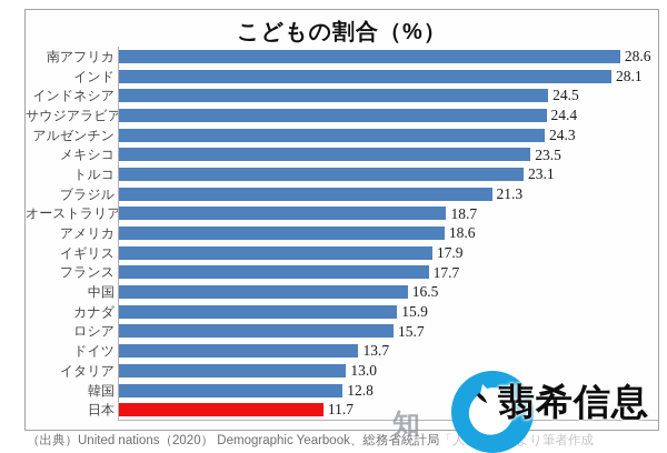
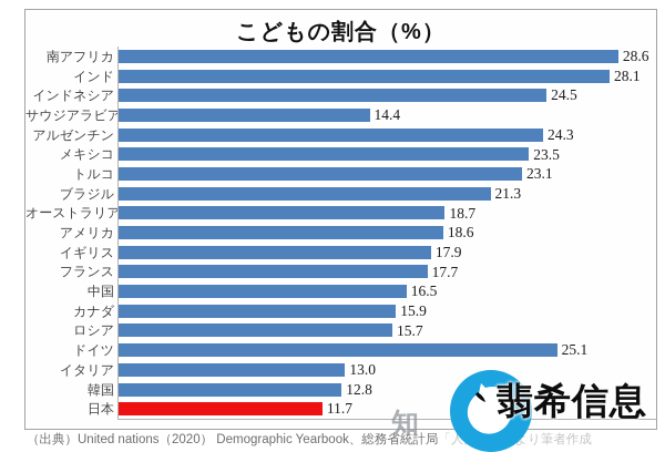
サウジアラビア: 24.4 -> 14.4
ドイツ: 13.7 -> 25.1
